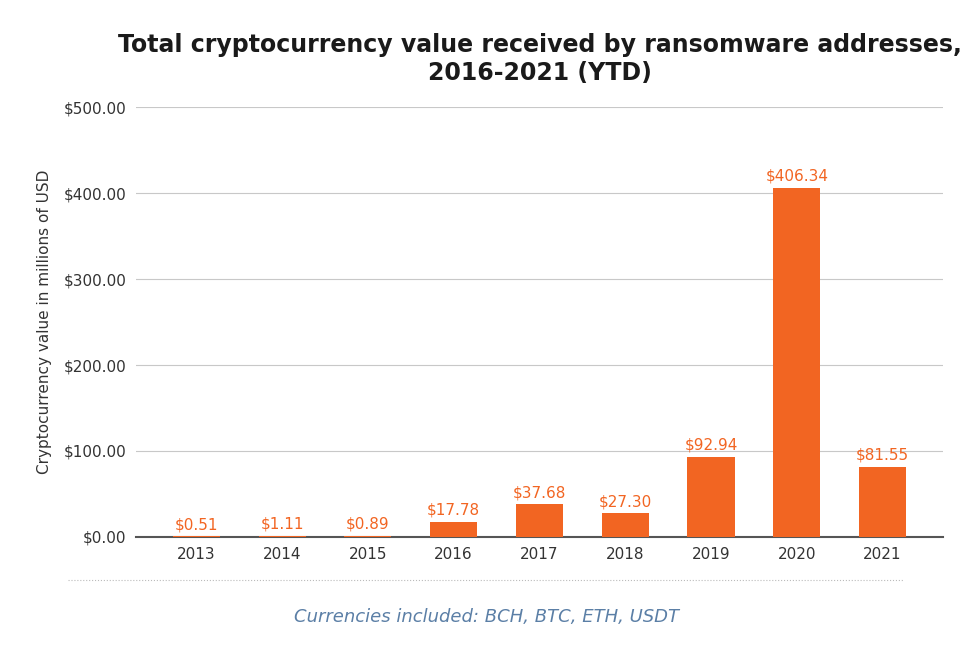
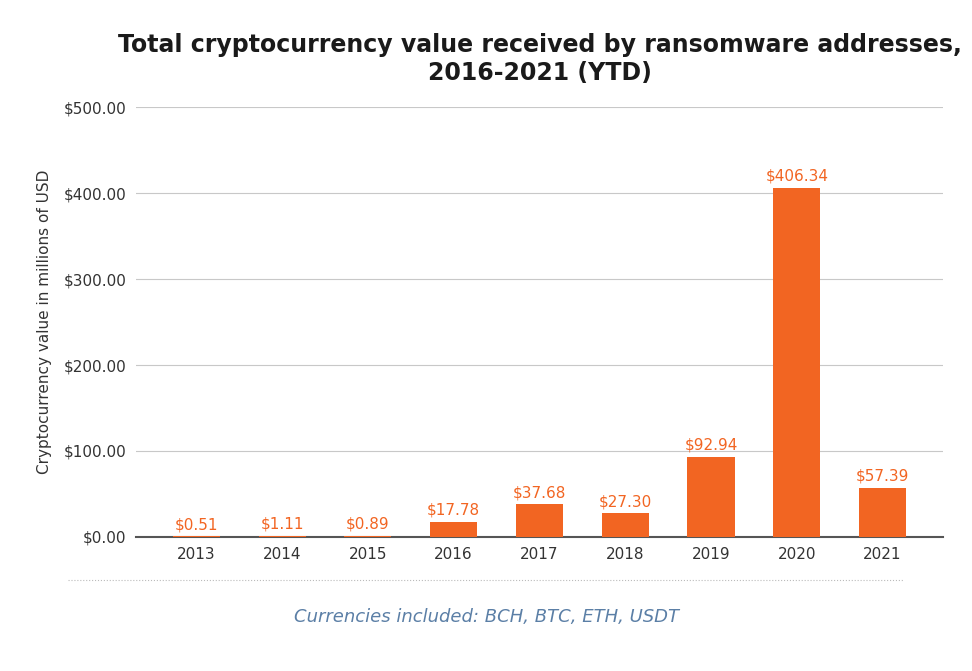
2021: $81.55 -> $57.39
